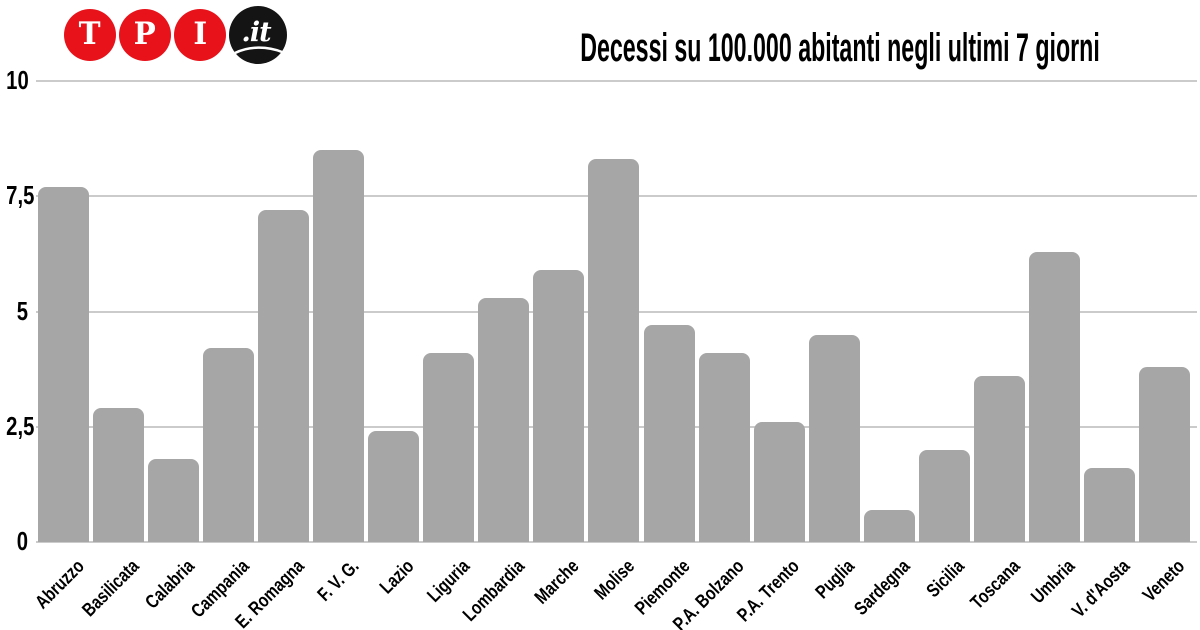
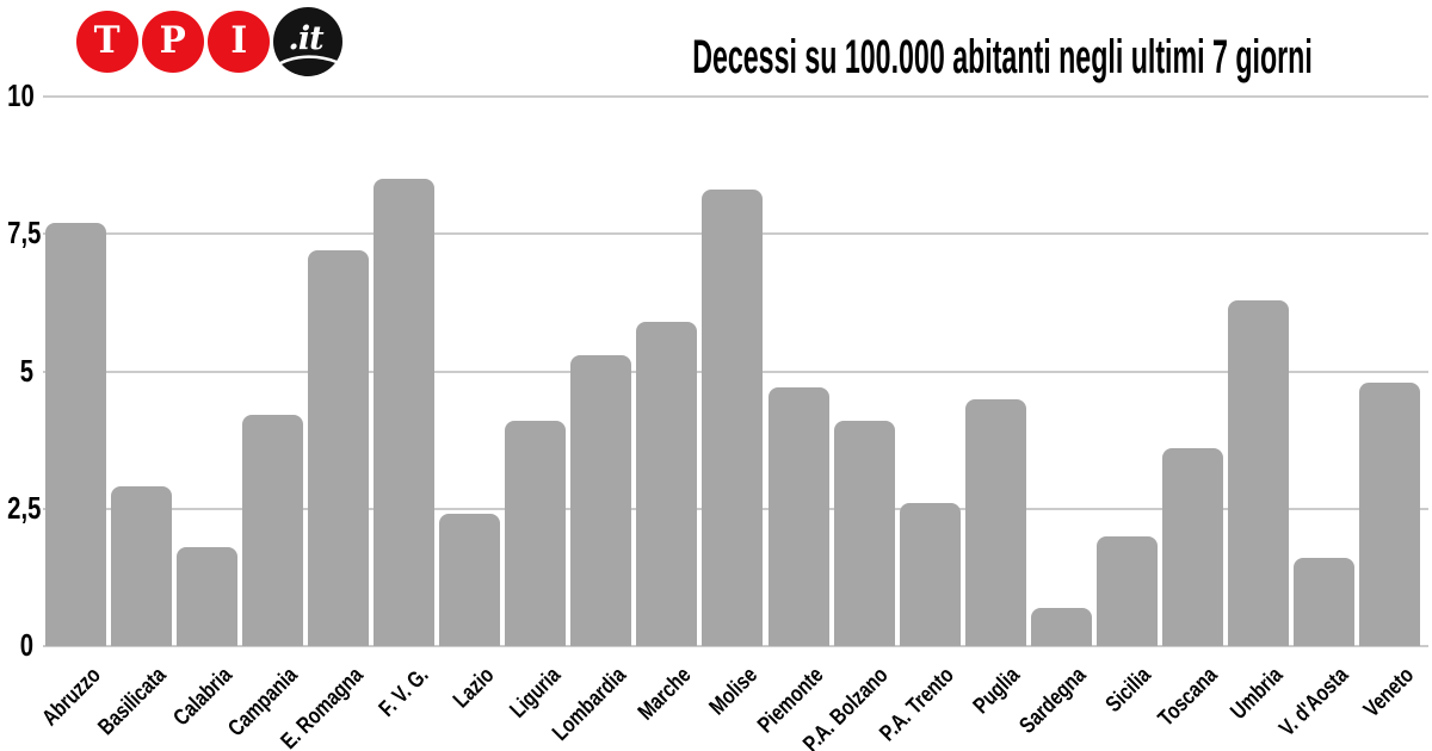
Veneto: 3.8 -> 4.8
